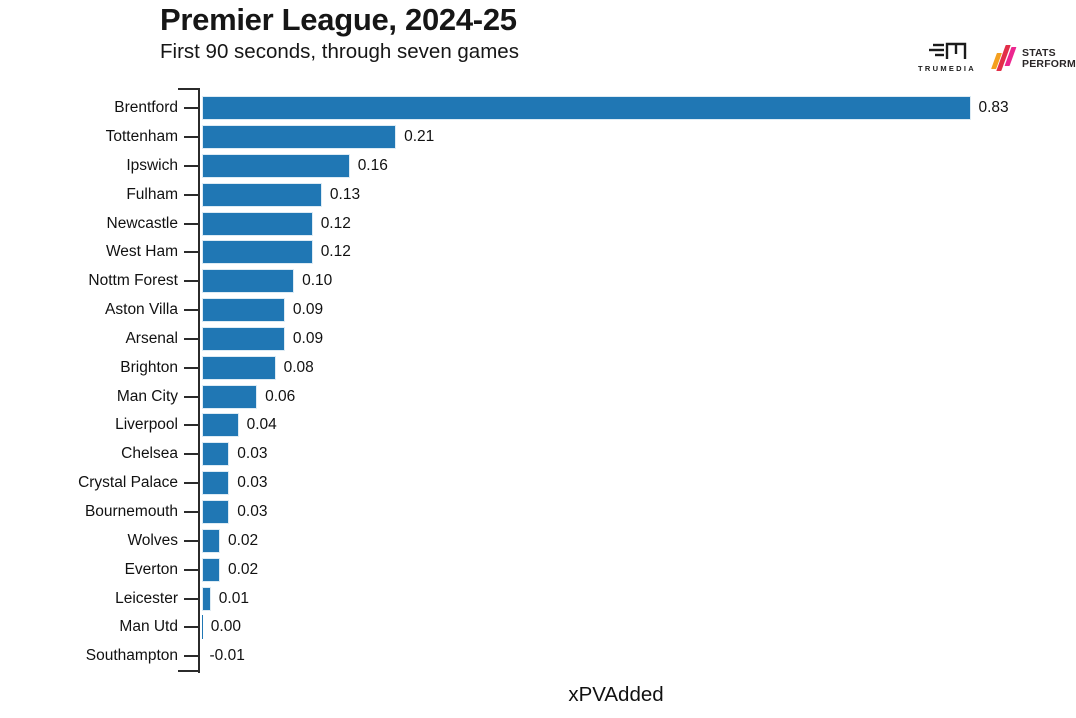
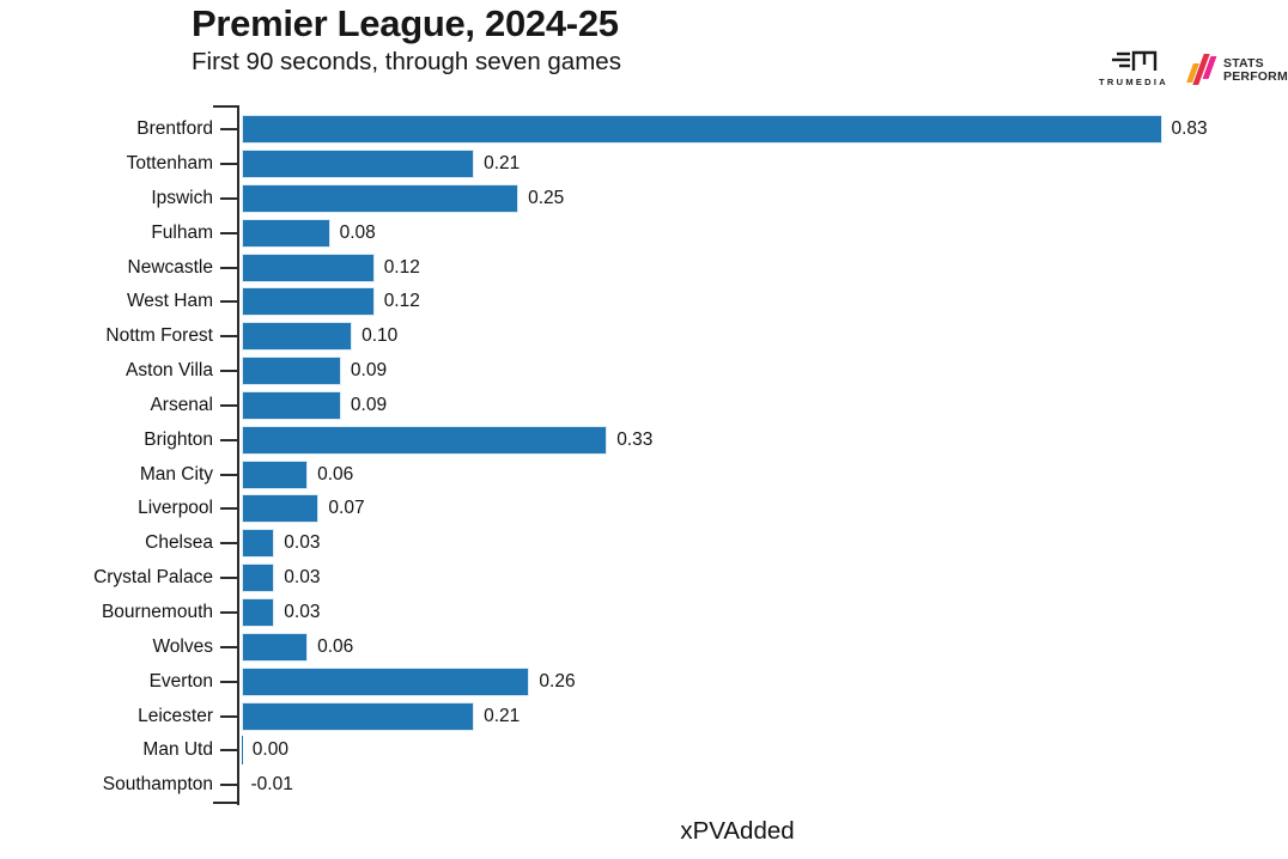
Ipswich: 0.16 -> 0.25
Fulham: 0.13 -> 0.08
Brighton: 0.08 -> 0.33
Liverpool: 0.04 -> 0.07
Wolves: 0.02 -> 0.06
Everton: 0.02 -> 0.26
Leicester: 0.01 -> 0.21
